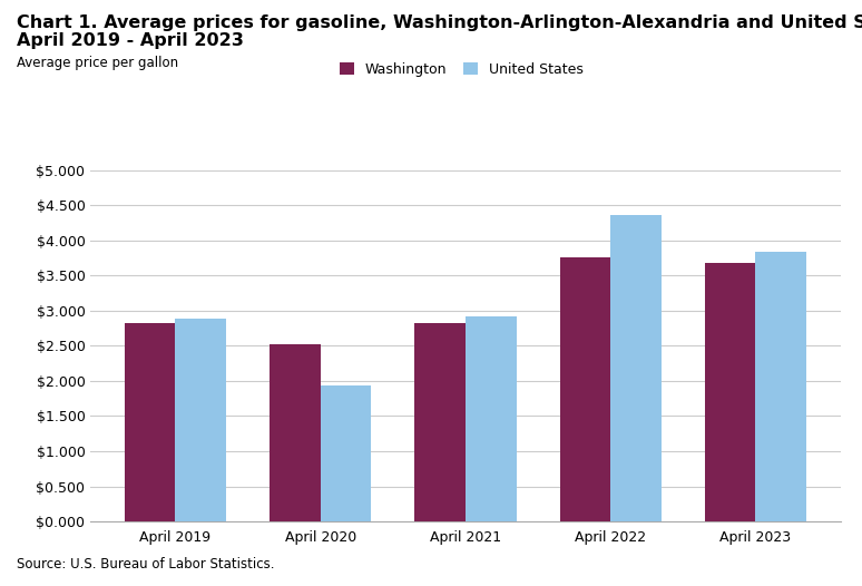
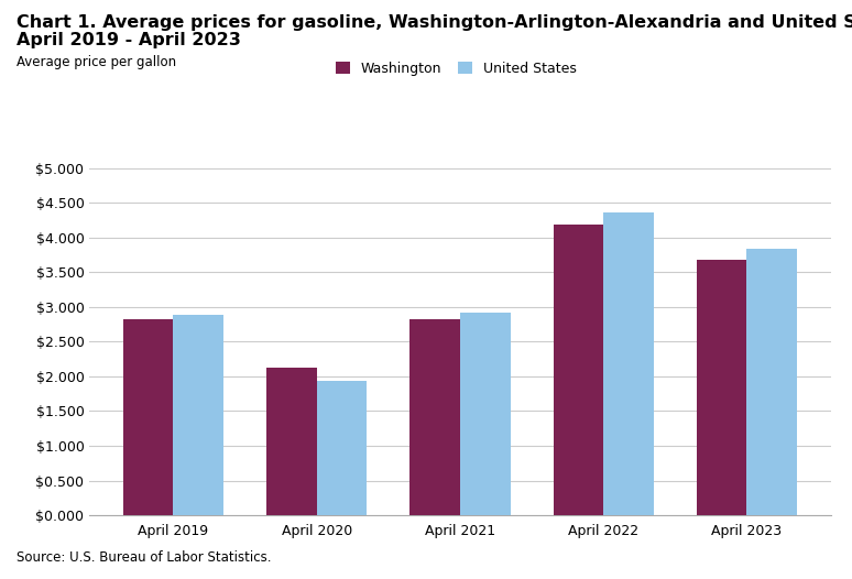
Washington/April 2020: $2.52 -> $2.13
Washington/April 2022: $3.76 -> $4.19
